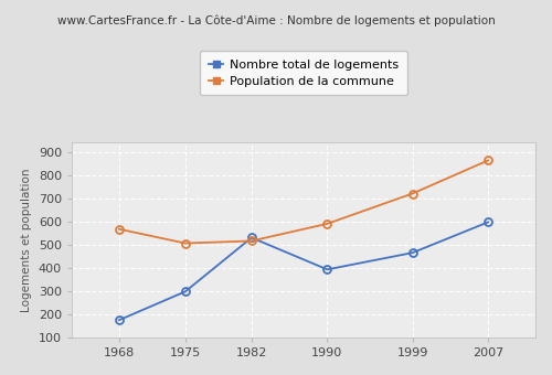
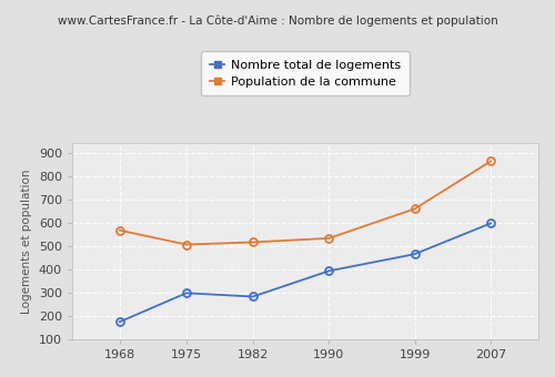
Nombre total de logements/1982: 530 -> 283
Population de la commune/1990: 590 -> 533
Population de la commune/1999: 720 -> 659
